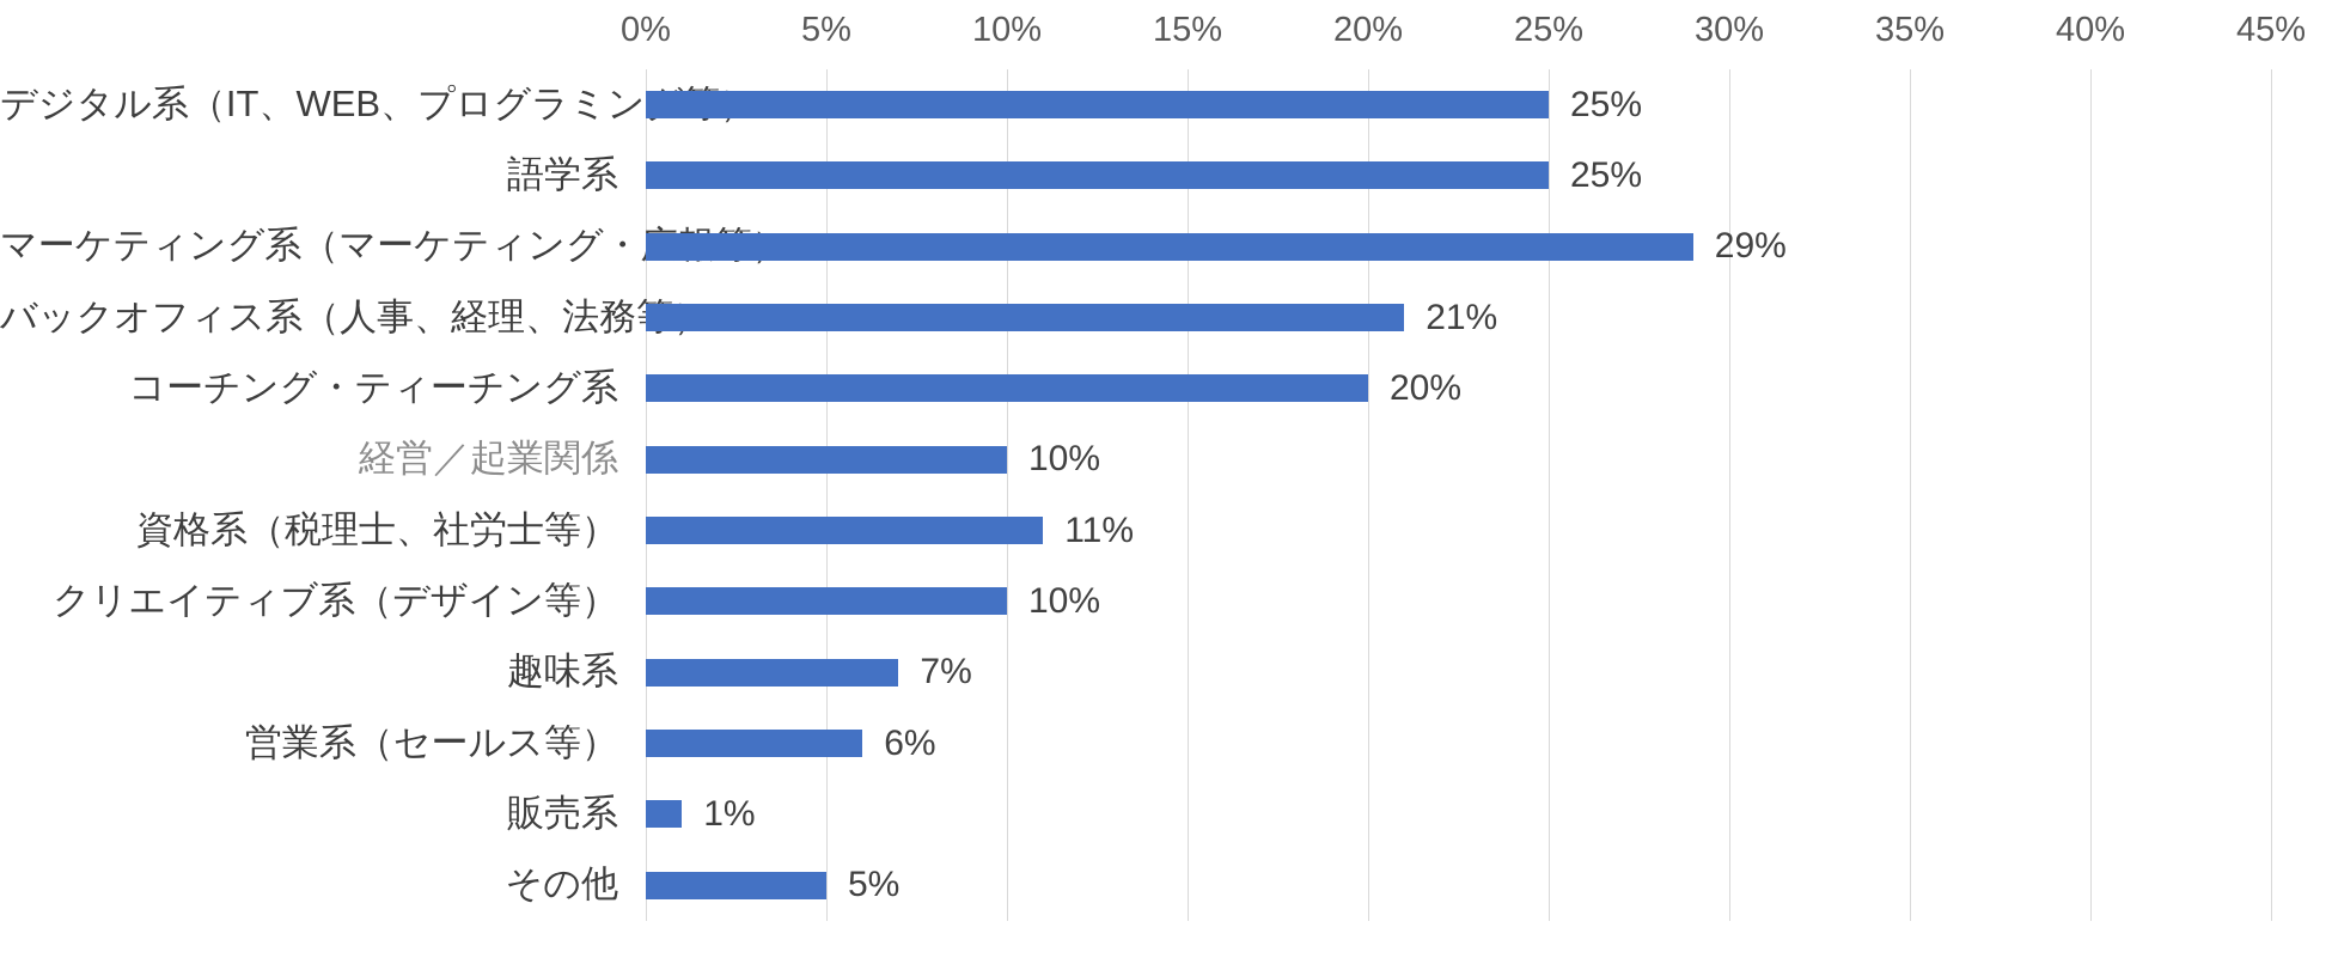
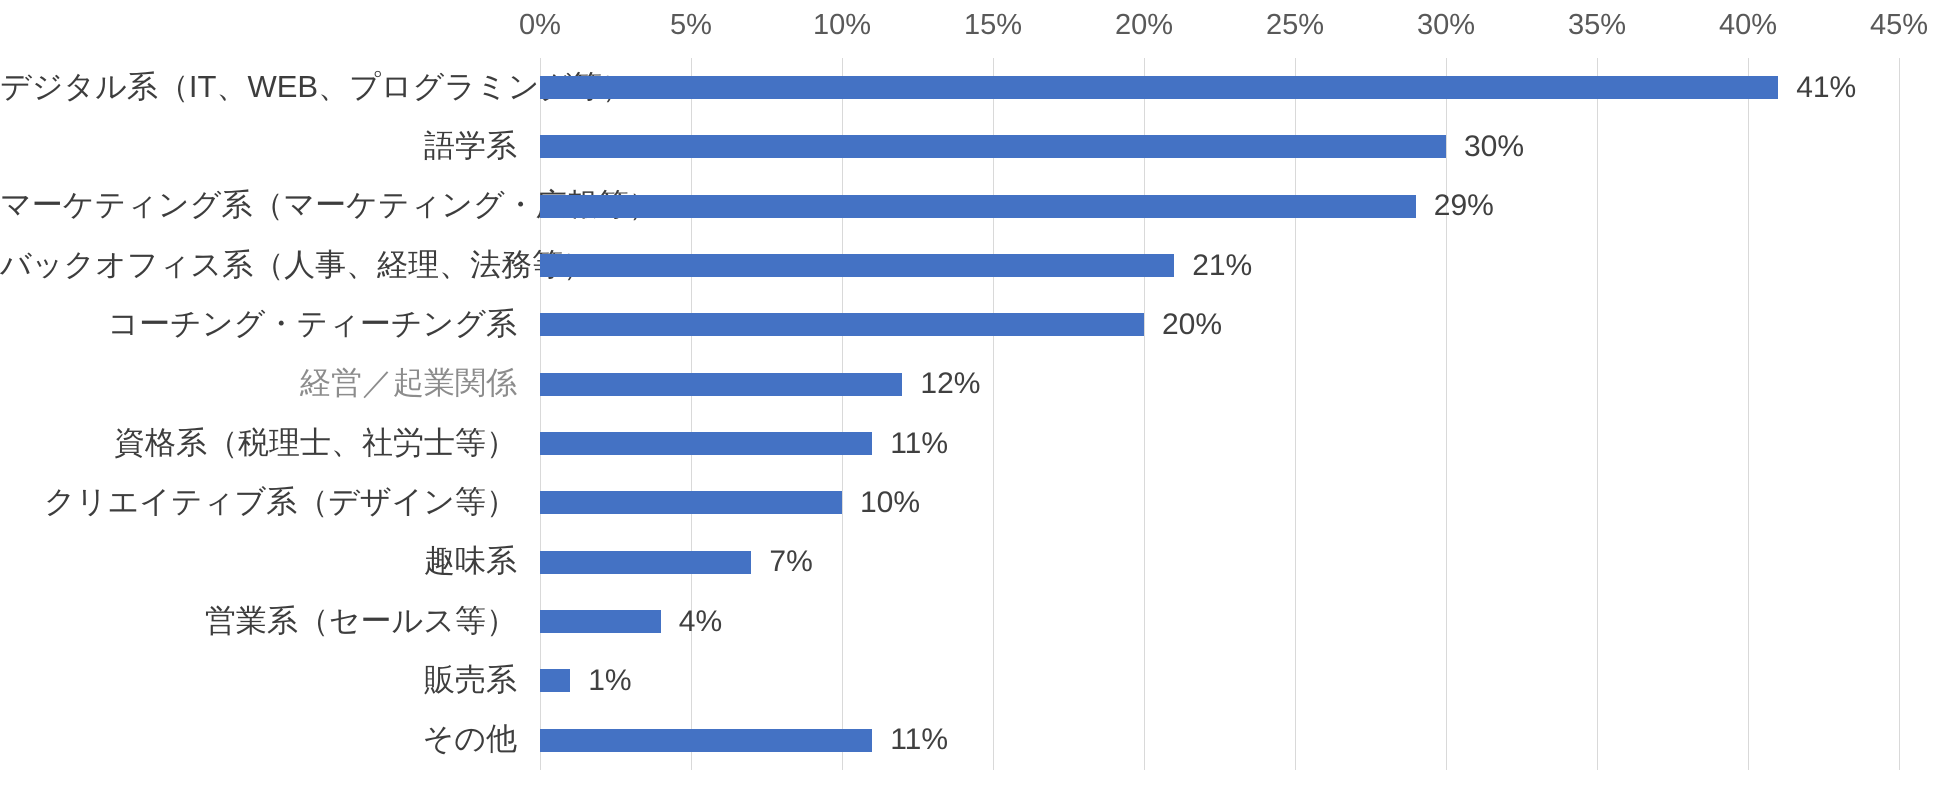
デジタル系（IT、WEB、プログラミング等）: 25% -> 41%
語学系: 25% -> 30%
経営／起業関係: 10% -> 12%
営業系（セールス等）: 6% -> 4%
その他: 5% -> 11%
